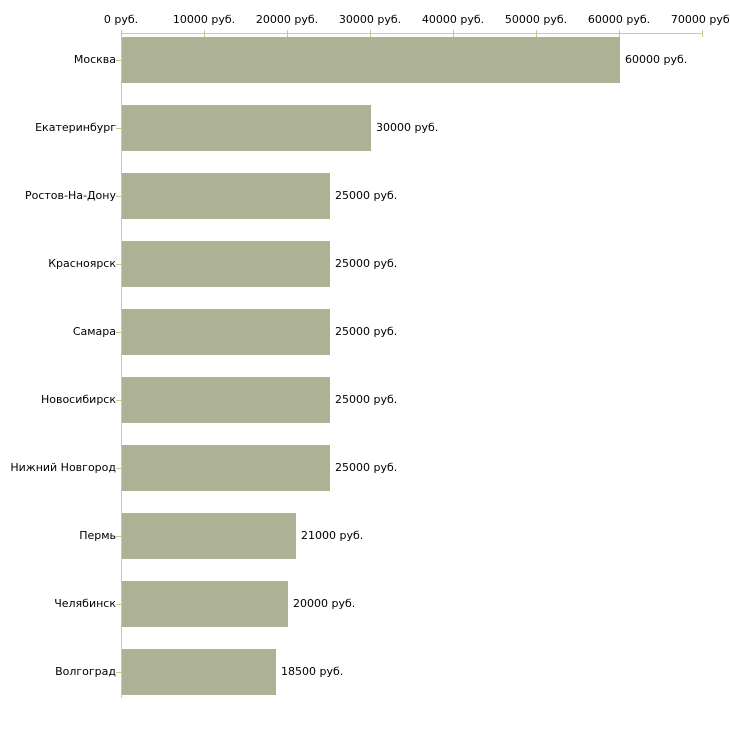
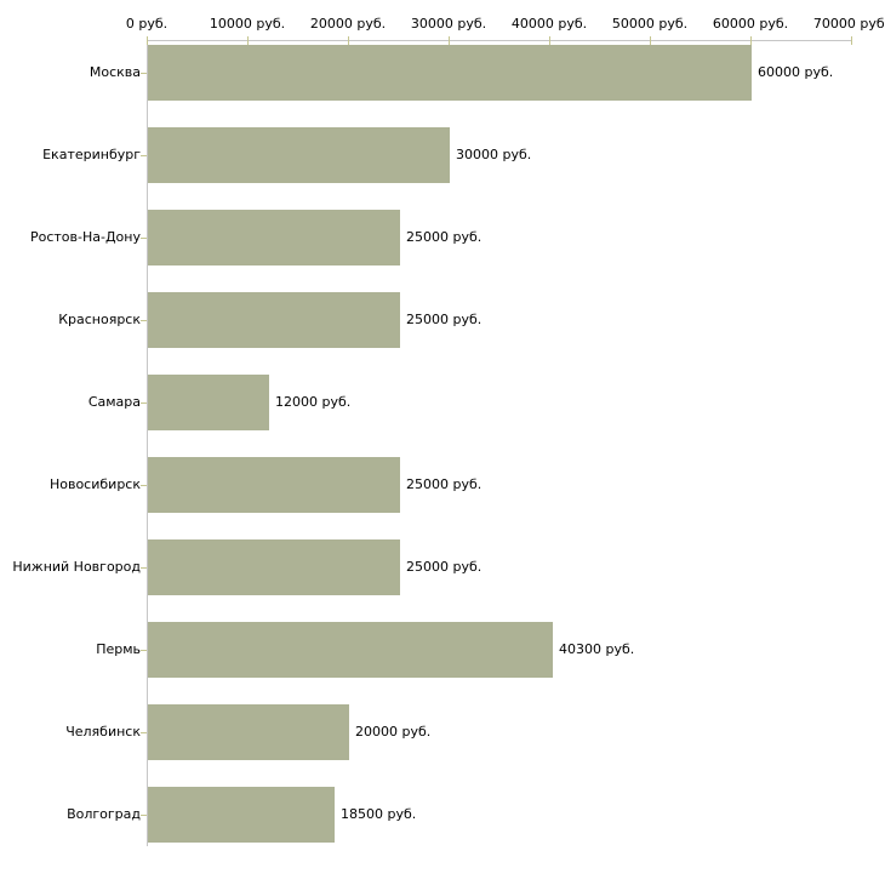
Самара: 25000 -> 12000
Пермь: 21000 -> 40300
